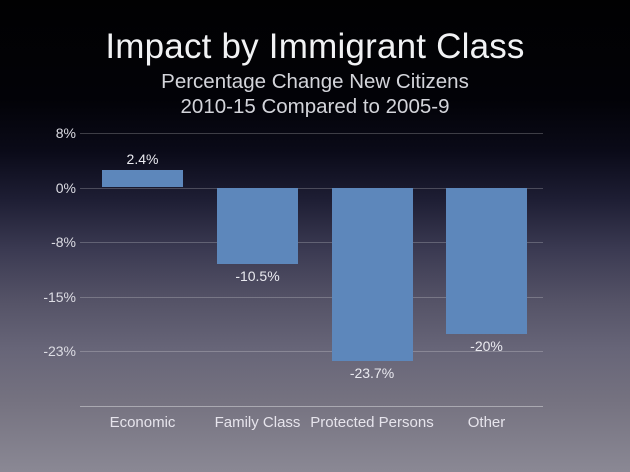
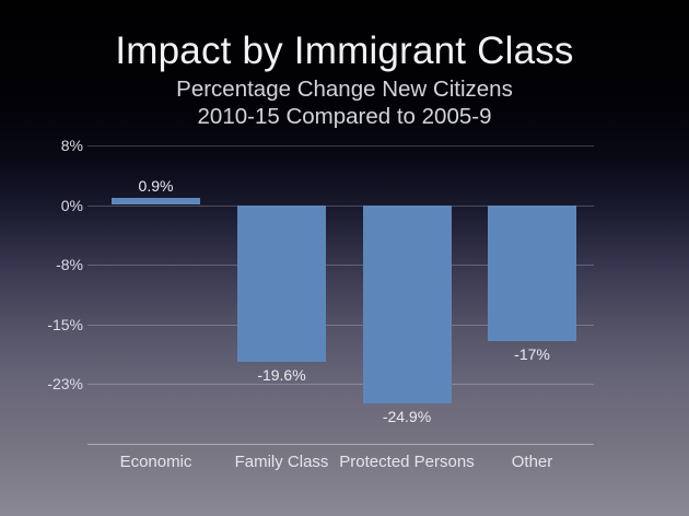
Economic: 2.4% -> 0.9%
Family Class: -10.5% -> -19.6%
Protected Persons: -23.7% -> -24.9%
Other: -20% -> -17%
